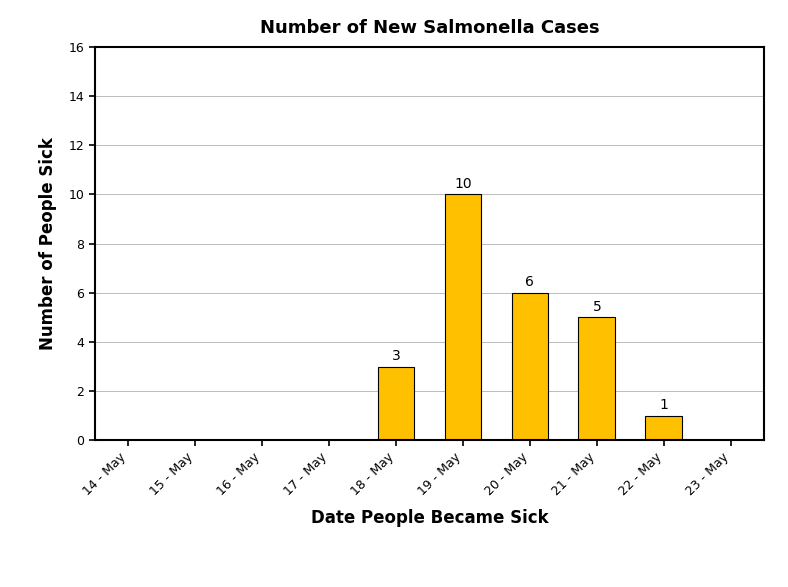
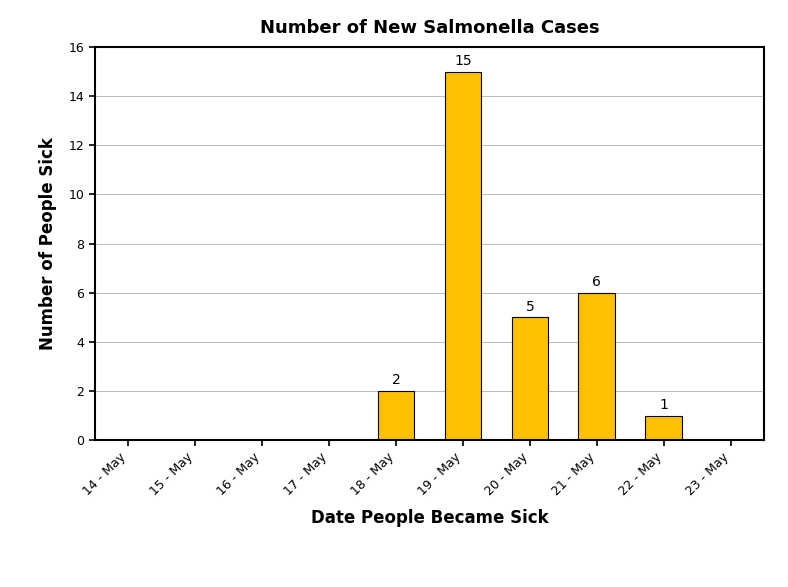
18 - May: 3 -> 2
19 - May: 10 -> 15
20 - May: 6 -> 5
21 - May: 5 -> 6
